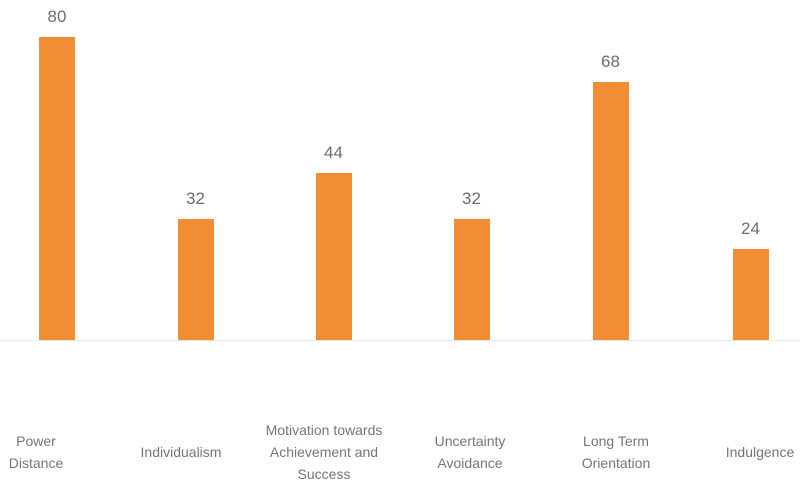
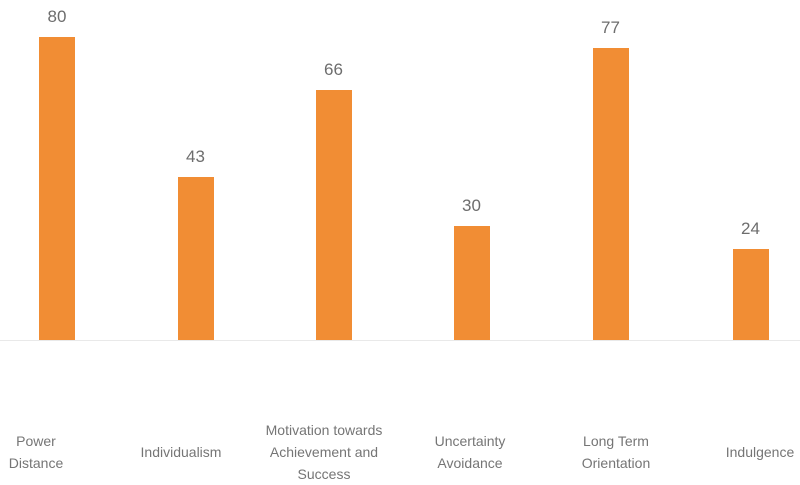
Individualism: 32 -> 43
Motivation towards Achievement and Success: 44 -> 66
Uncertainty Avoidance: 32 -> 30
Long Term Orientation: 68 -> 77
